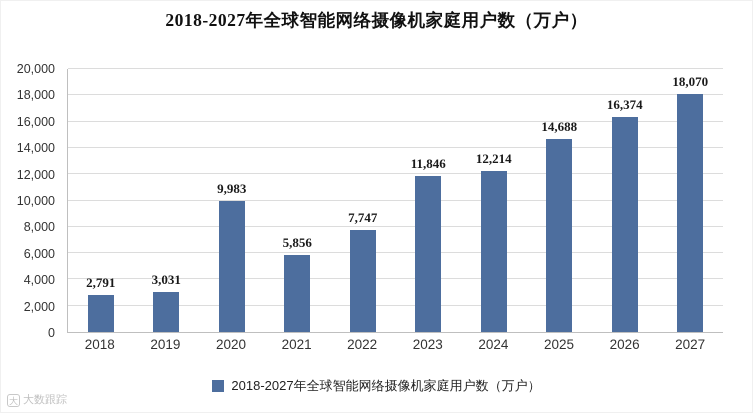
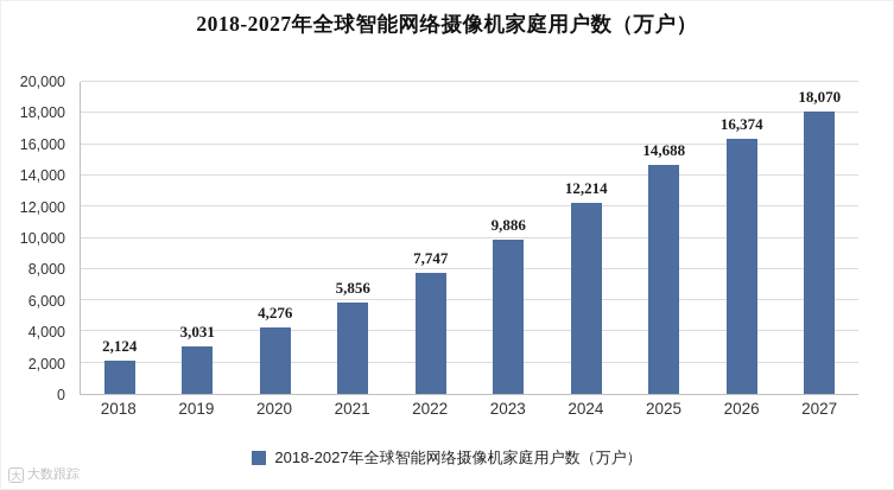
2018: 2,791 -> 2,124
2020: 9,983 -> 4,276
2023: 11,846 -> 9,886
